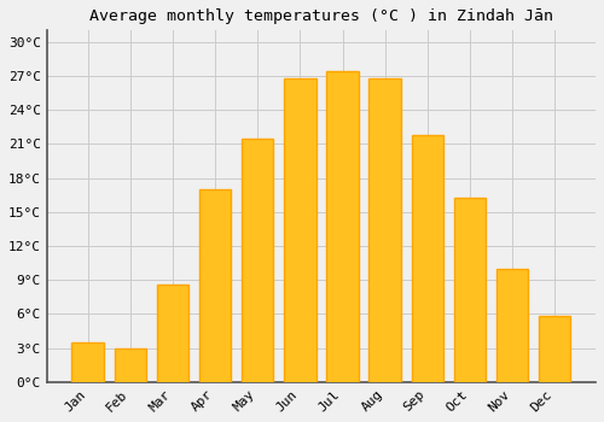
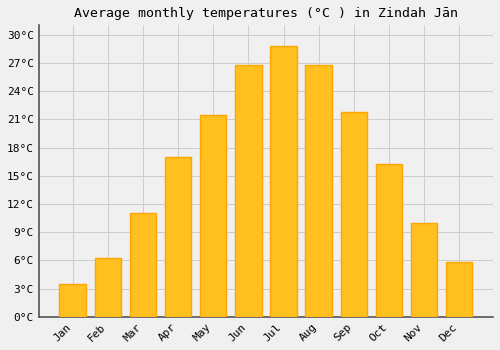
Feb: 3.0°C -> 6.2°C
Mar: 8.6°C -> 11.0°C
Jul: 27.4°C -> 28.8°C
